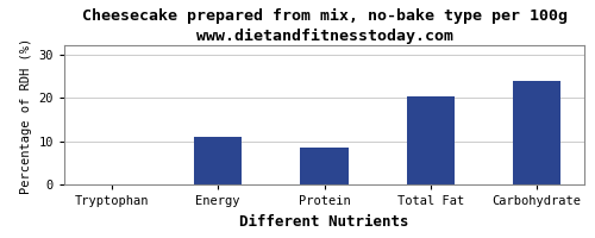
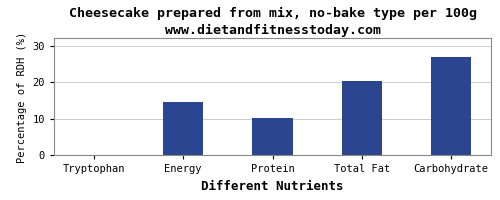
Energy: 11.0 -> 14.5
Protein: 8.5 -> 10.2
Carbohydrate: 24.0 -> 27.0
